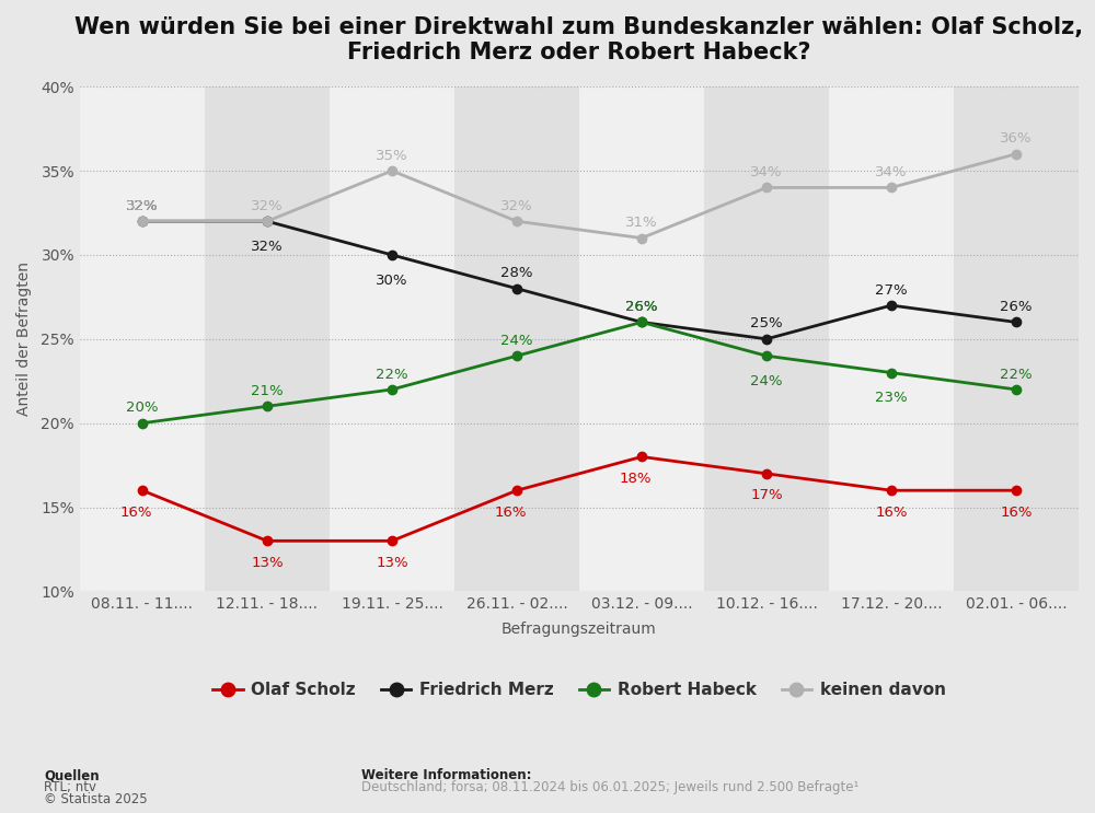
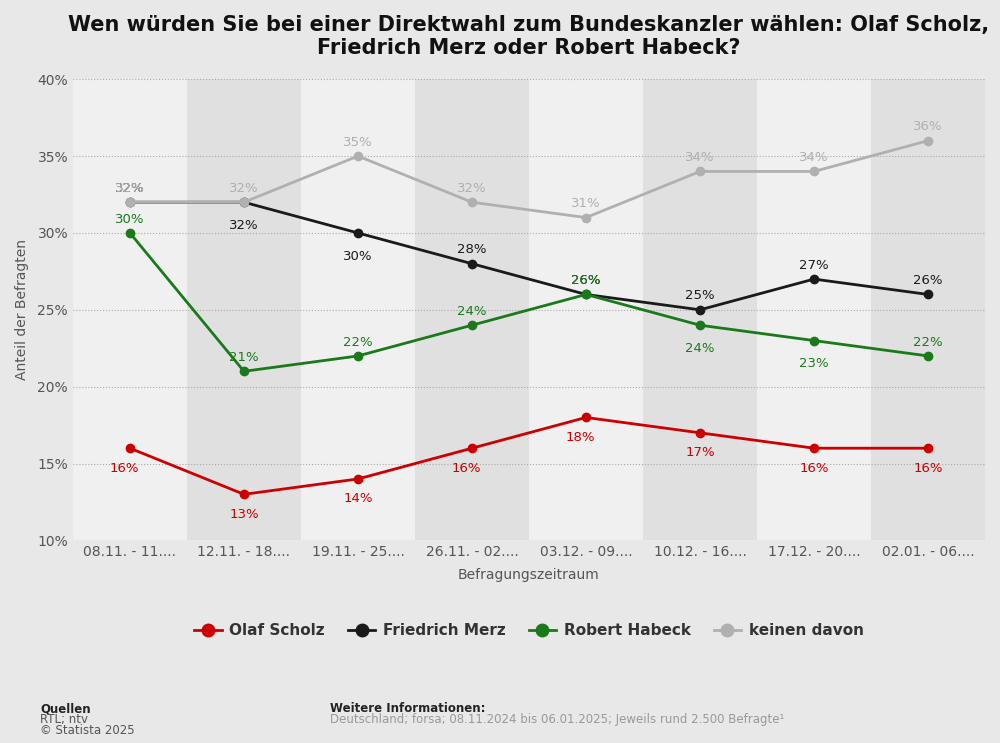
Robert Habeck/08.11. - 11....: 20% -> 30%
Olaf Scholz/19.11. - 25....: 13% -> 14%
